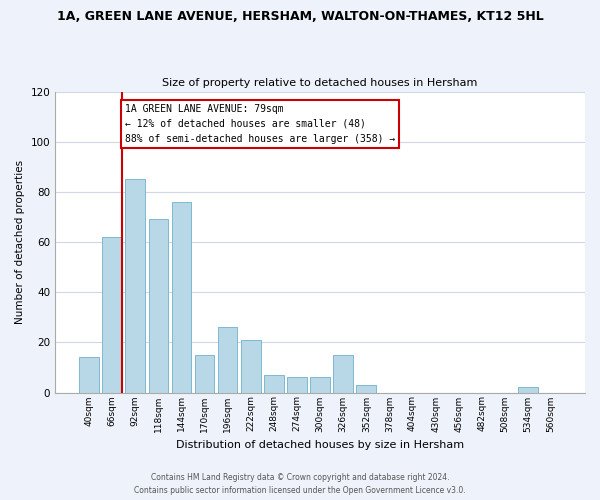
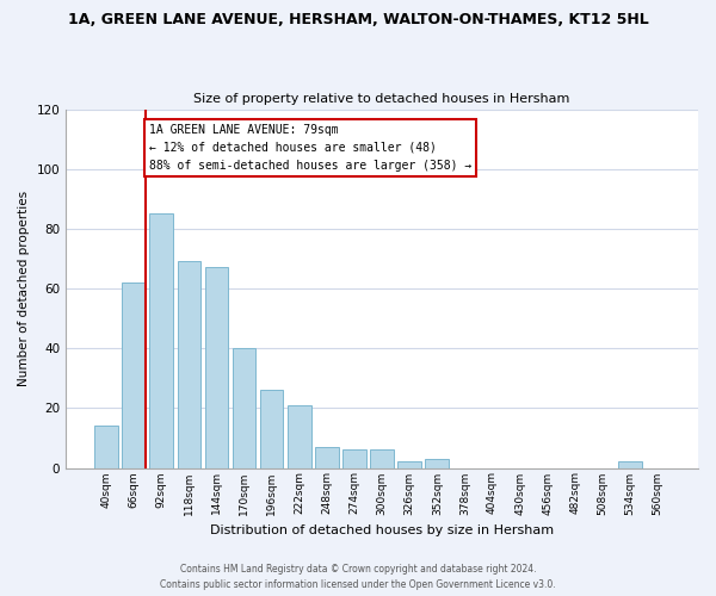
144sqm: 76 -> 67
170sqm: 15 -> 40
326sqm: 15 -> 2
